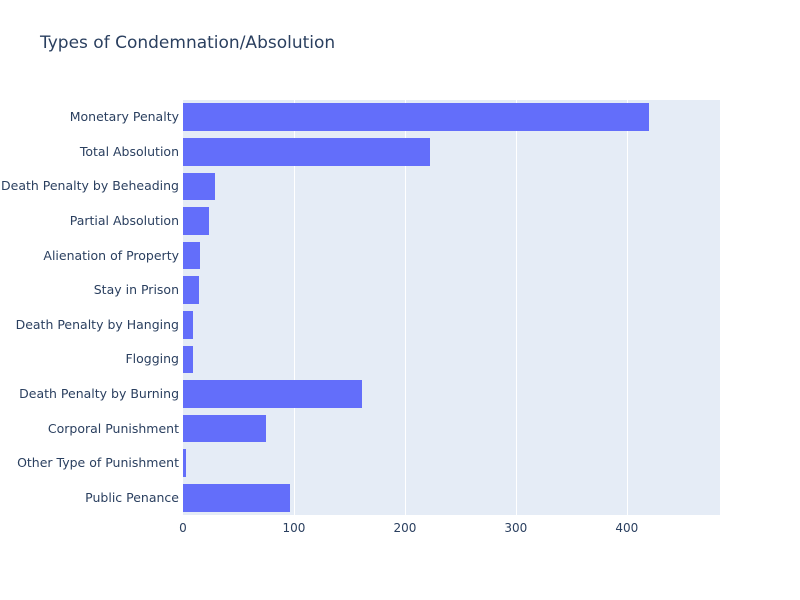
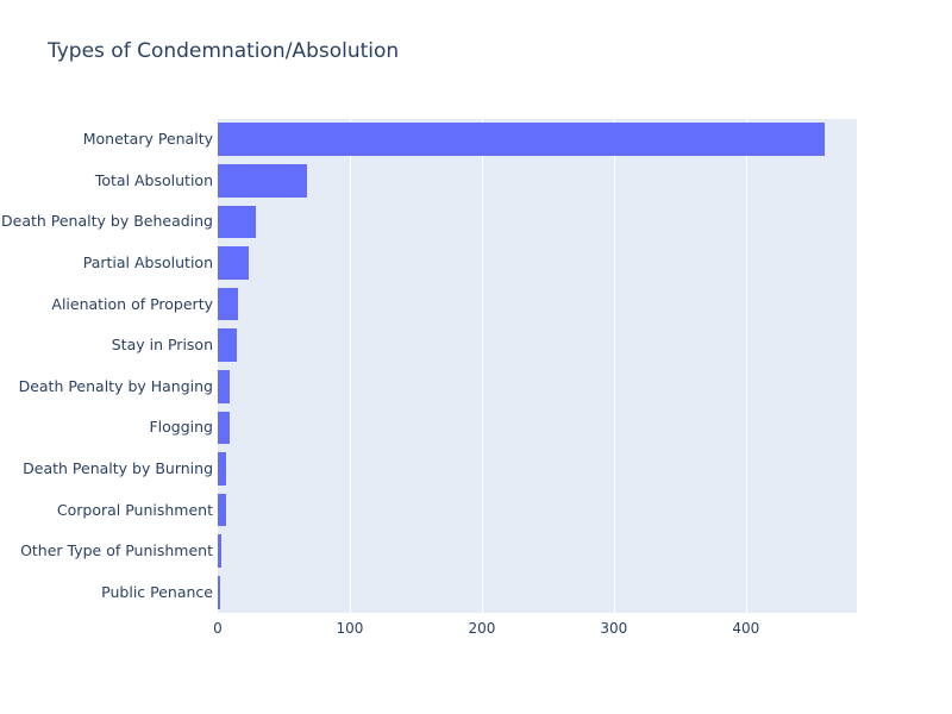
Monetary Penalty: 420 -> 460
Total Absolution: 223 -> 68
Death Penalty by Burning: 161 -> 6
Corporal Punishment: 75 -> 6
Public Penance: 96 -> 2
